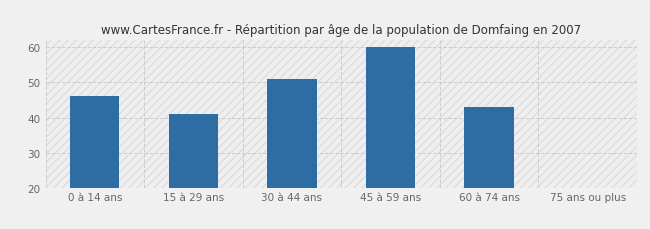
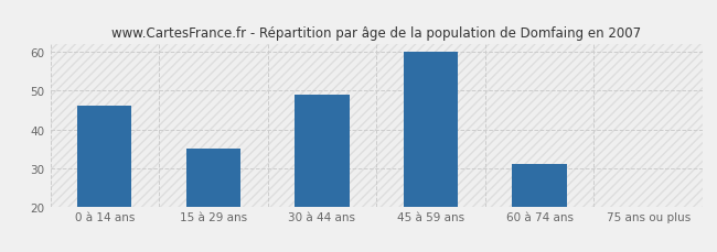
15 à 29 ans: 41 -> 35
30 à 44 ans: 51 -> 49
60 à 74 ans: 43 -> 31
